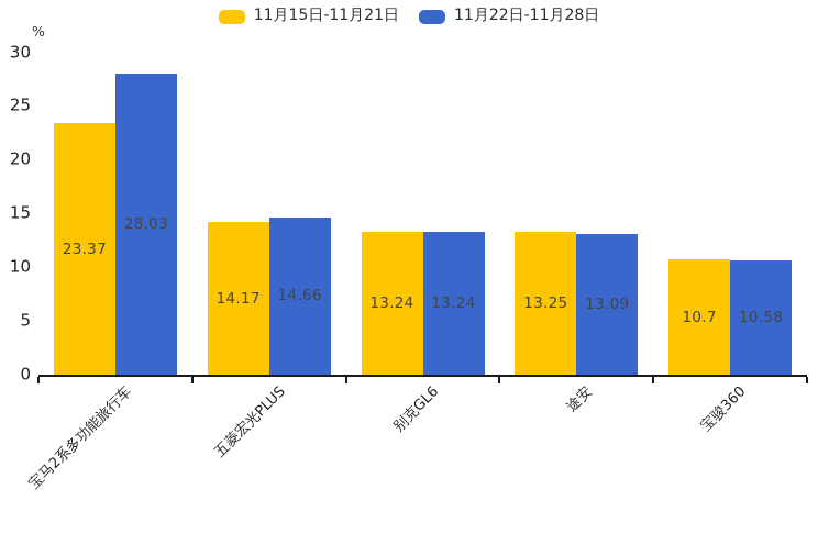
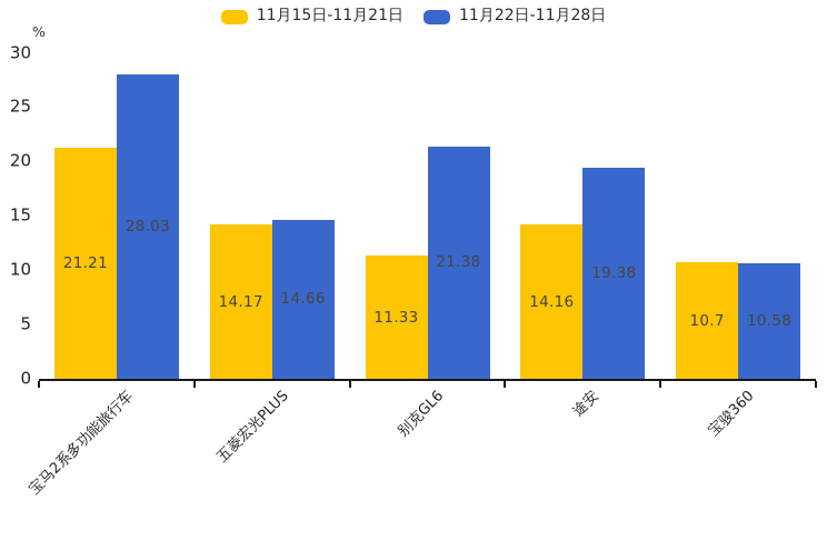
11月15日-11月21日/宝马2系多功能旅行车: 23.37 -> 21.21
11月15日-11月21日/别克GL6: 13.24 -> 11.33
11月22日-11月28日/别克GL6: 13.24 -> 21.38
11月15日-11月21日/途安: 13.25 -> 14.16
11月22日-11月28日/途安: 13.09 -> 19.38
